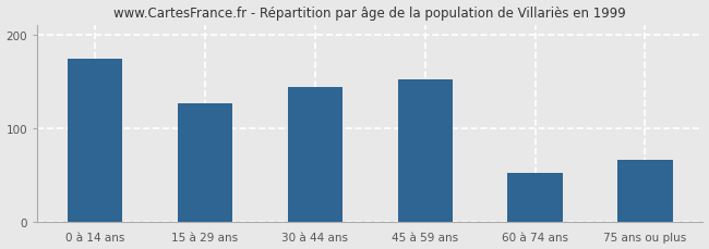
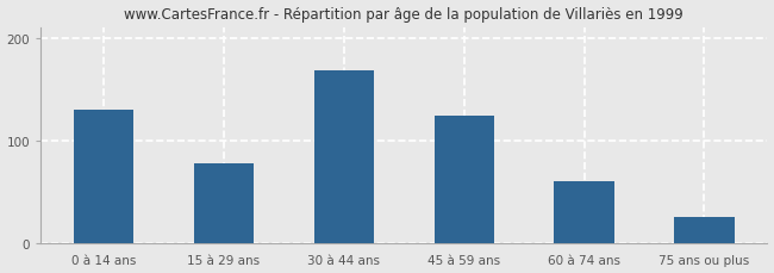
0 à 14 ans: 174 -> 130
15 à 29 ans: 126 -> 78
30 à 44 ans: 144 -> 168
45 à 59 ans: 152 -> 124
60 à 74 ans: 52 -> 60
75 ans ou plus: 66 -> 25
